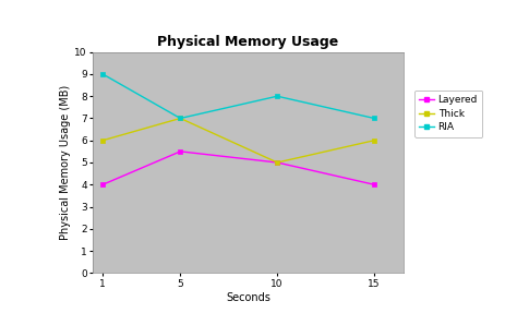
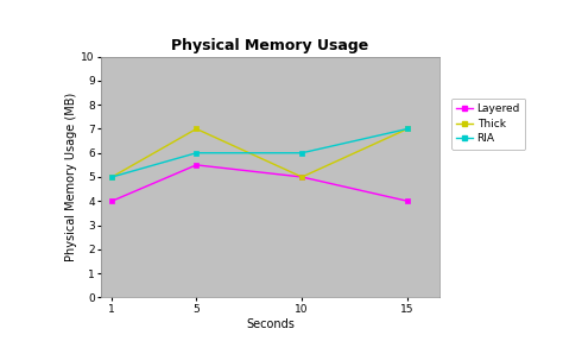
Thick/1: 6 -> 5
RIA/1: 9 -> 5
RIA/5: 7 -> 6
RIA/10: 8 -> 6
Thick/15: 6 -> 7
